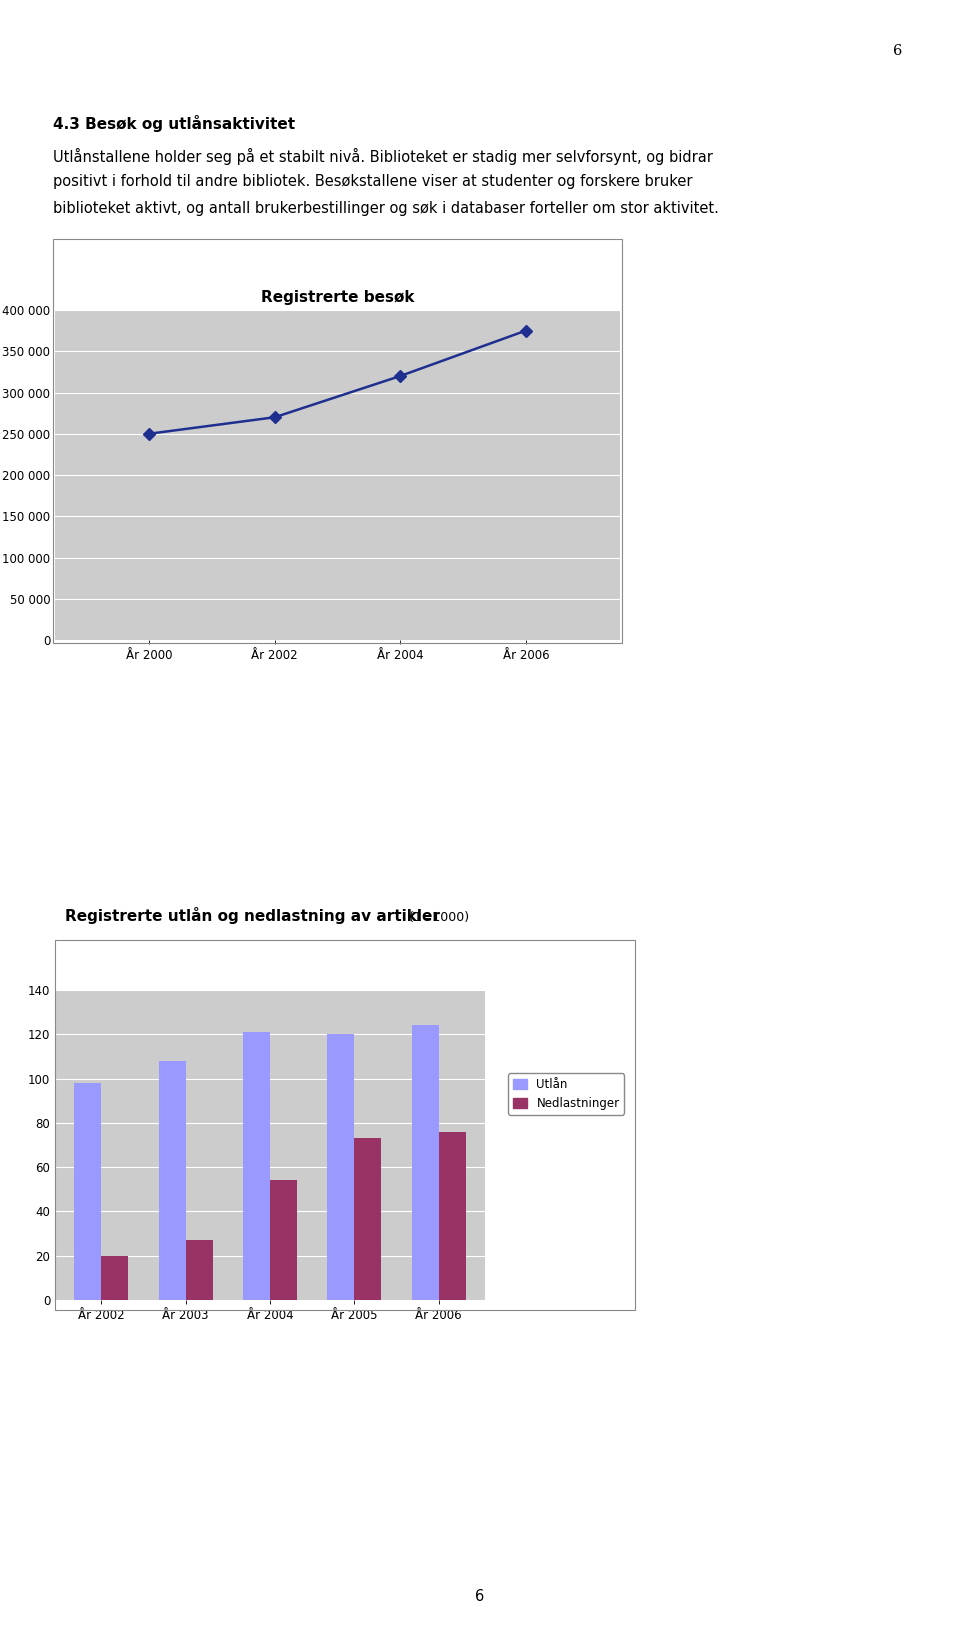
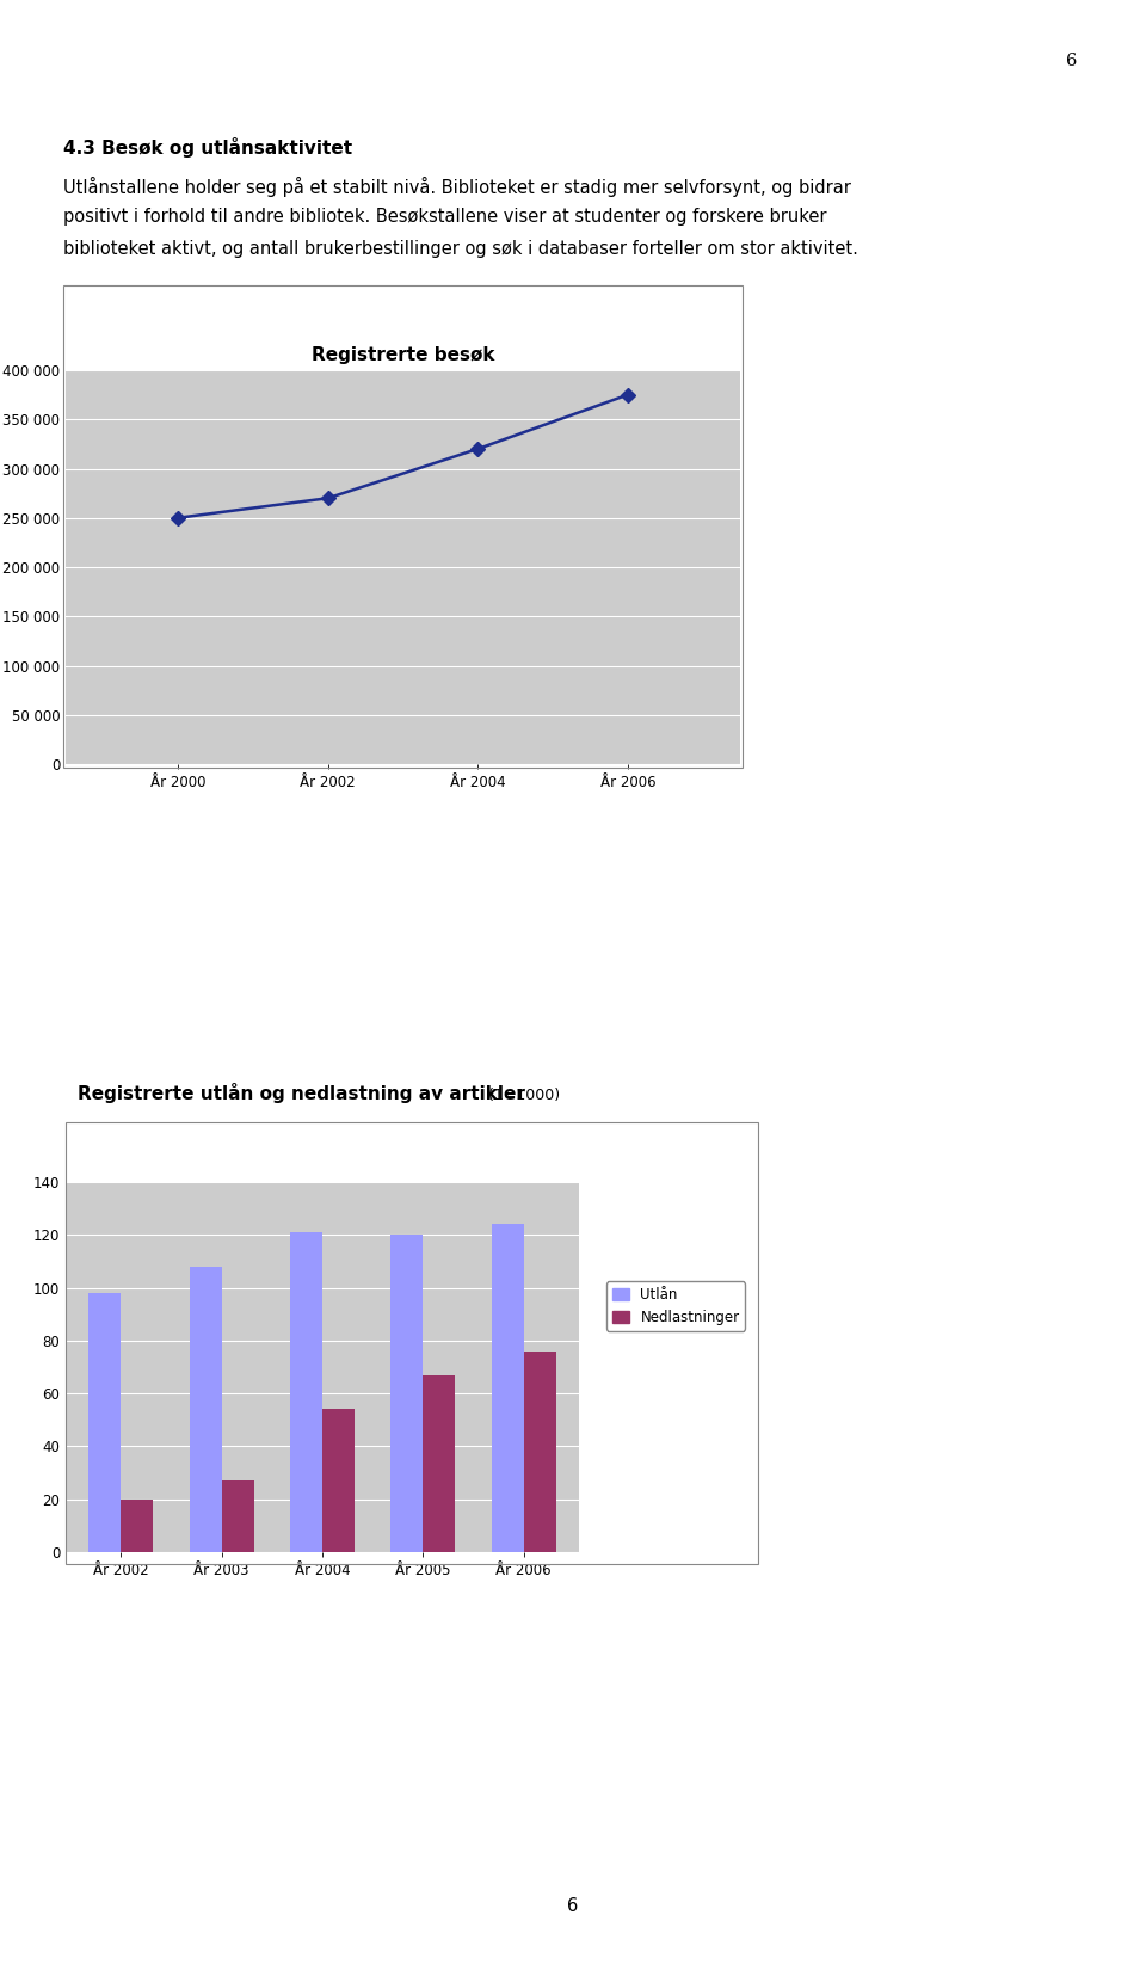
Nedlastninger/År 2005: 73 -> 67
